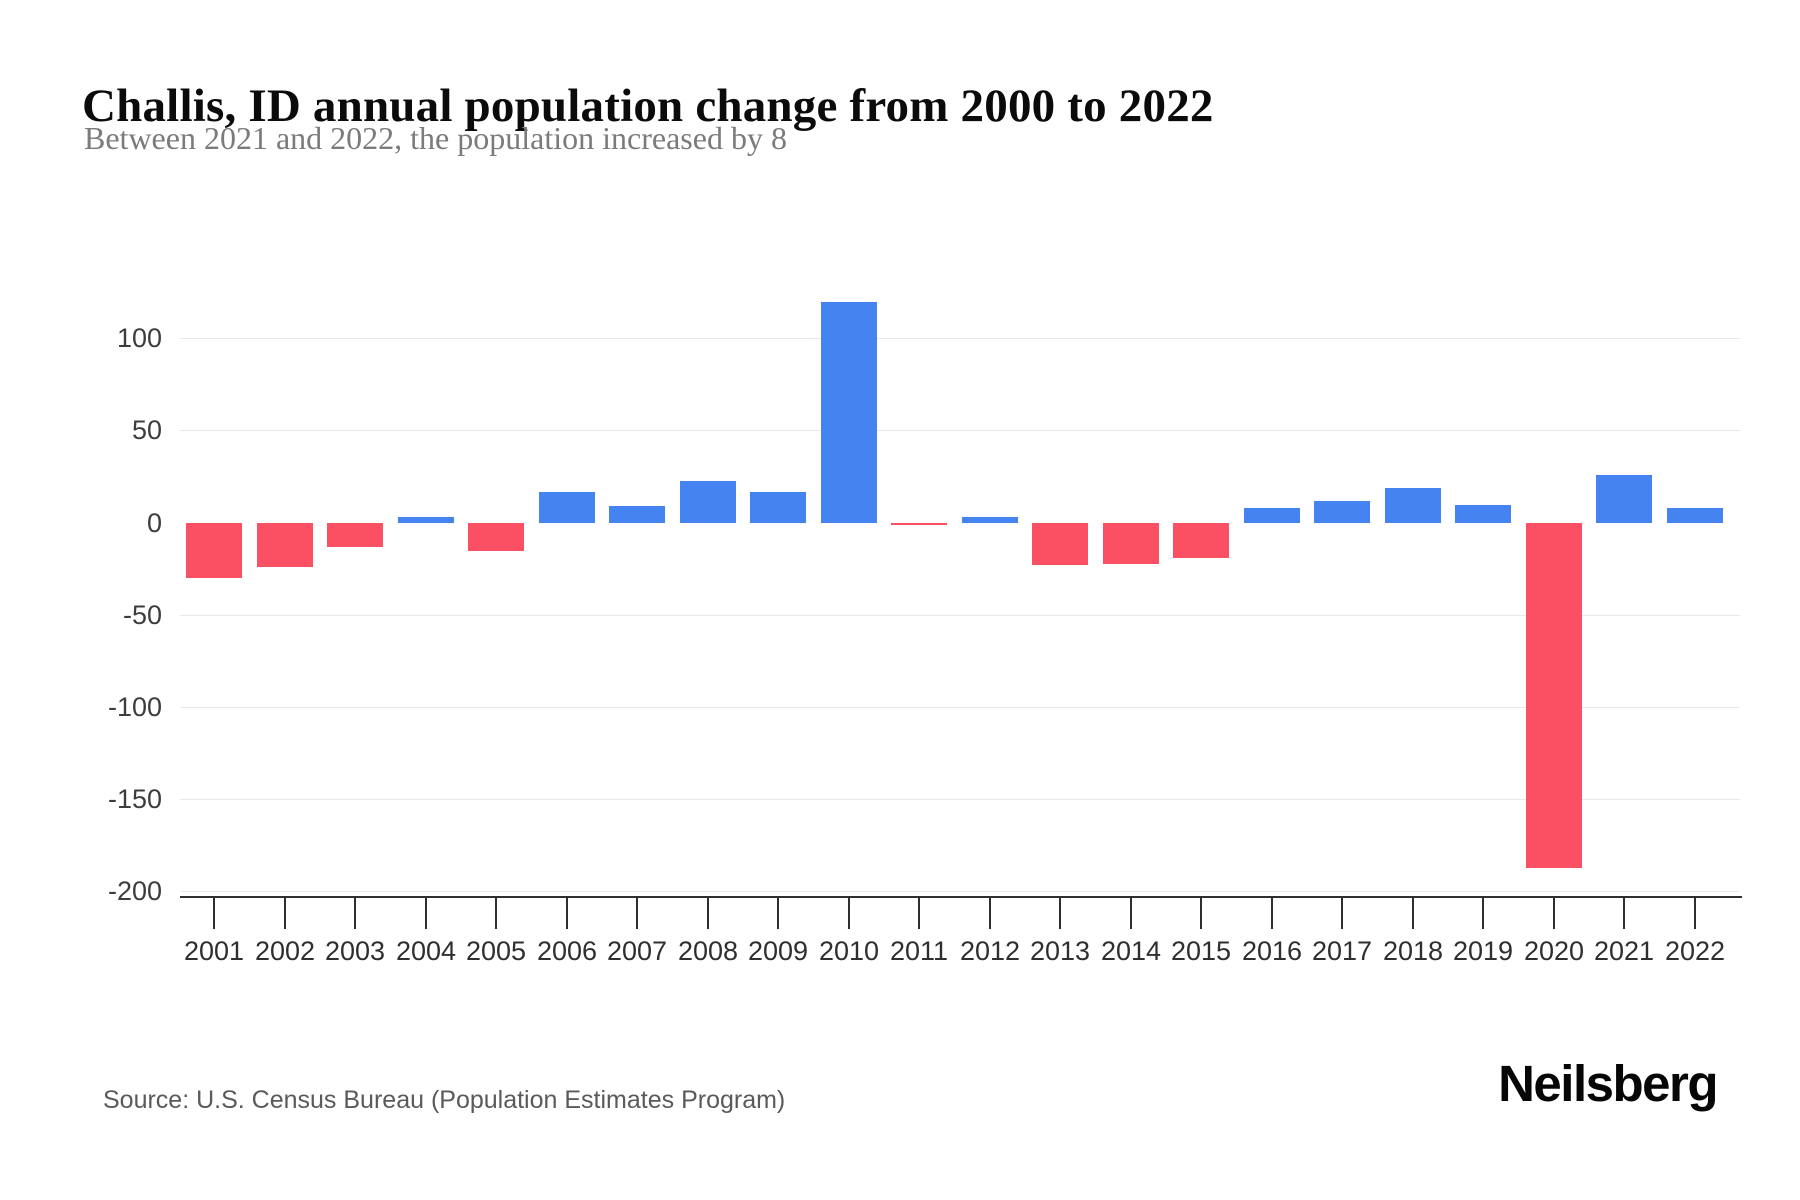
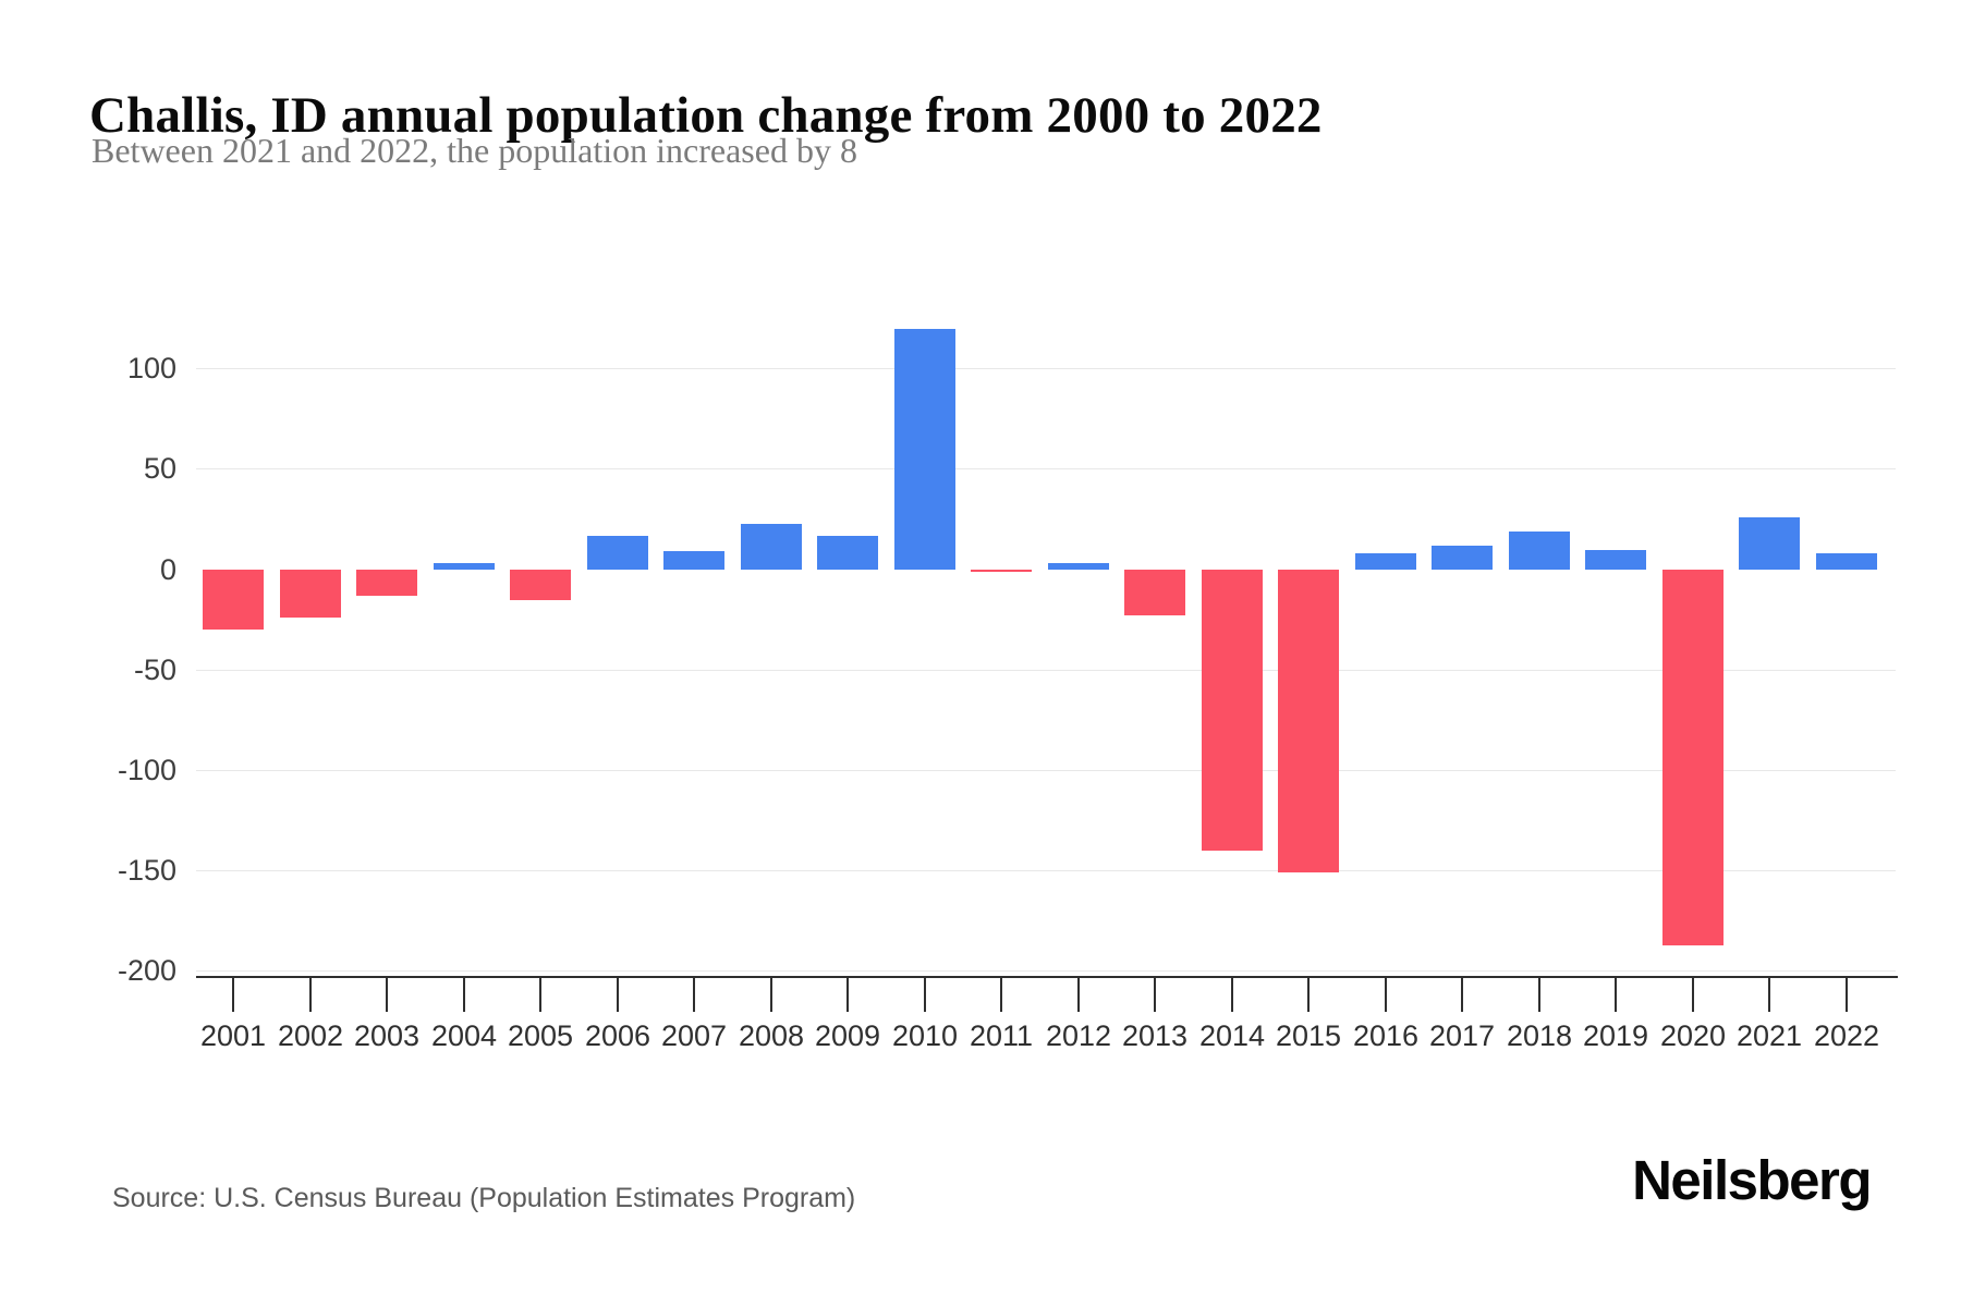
2014: -22 -> -140
2015: -19 -> -151
